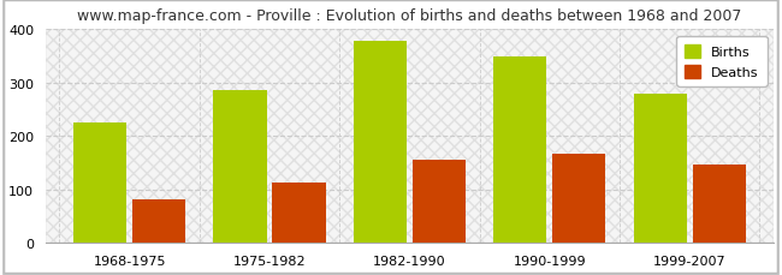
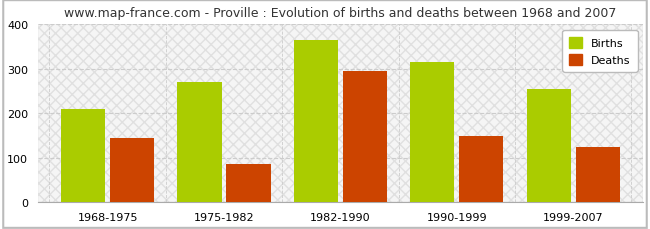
Births/1968-1975: 226 -> 210
Deaths/1968-1975: 81 -> 145
Births/1975-1982: 285 -> 270
Deaths/1975-1982: 114 -> 85
Births/1982-1990: 378 -> 365
Deaths/1982-1990: 156 -> 295
Births/1990-1999: 348 -> 315
Deaths/1990-1999: 168 -> 150
Births/1999-2007: 279 -> 255
Deaths/1999-2007: 146 -> 125
